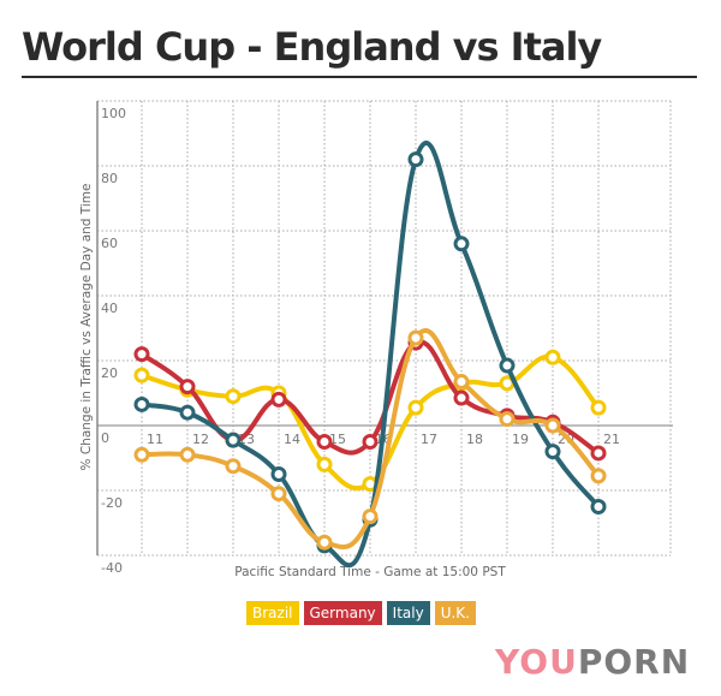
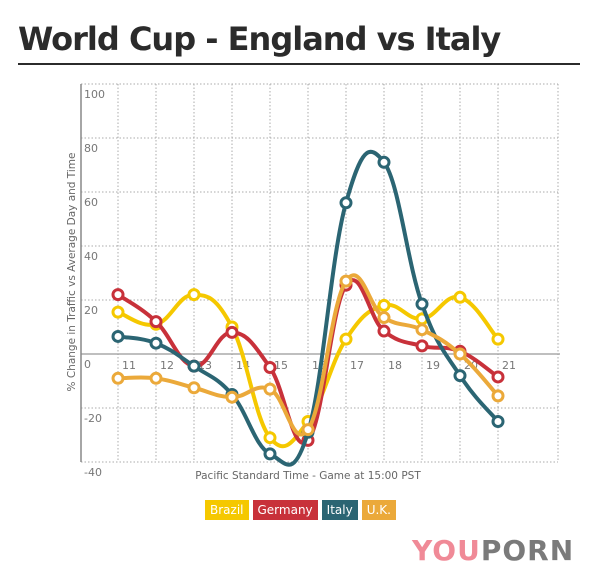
Brazil/13: 9 -> 22
U.K./14: -21 -> -16
Brazil/15: -12 -> -31
U.K./15: -36 -> -13
Brazil/16: -18 -> -25
Germany/16: -5 -> -32
Italy/17: 82 -> 56
Brazil/18: 13 -> 18
Italy/18: 56 -> 71
U.K./19: 2 -> 9
